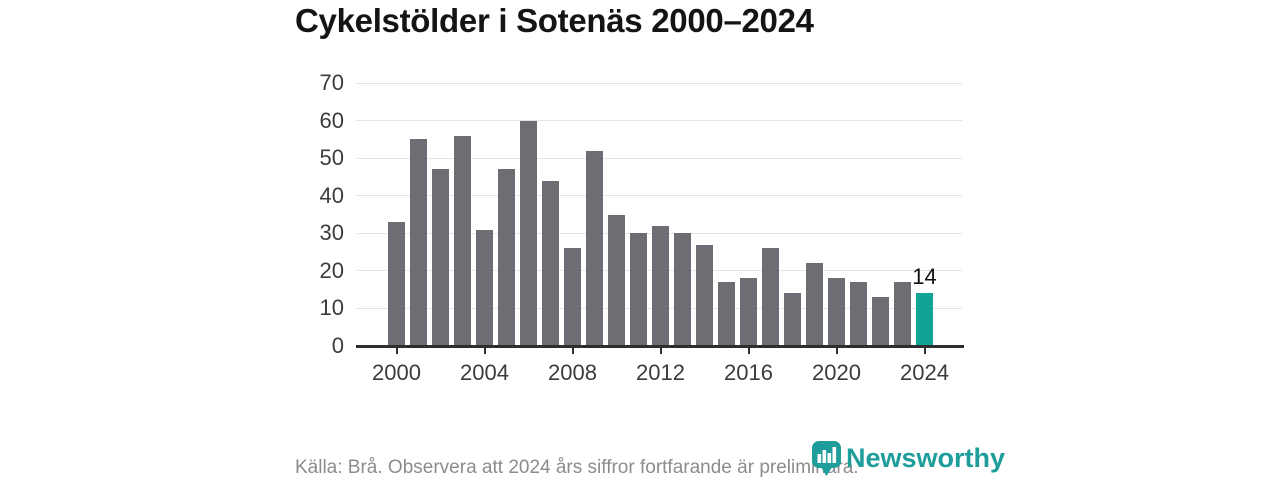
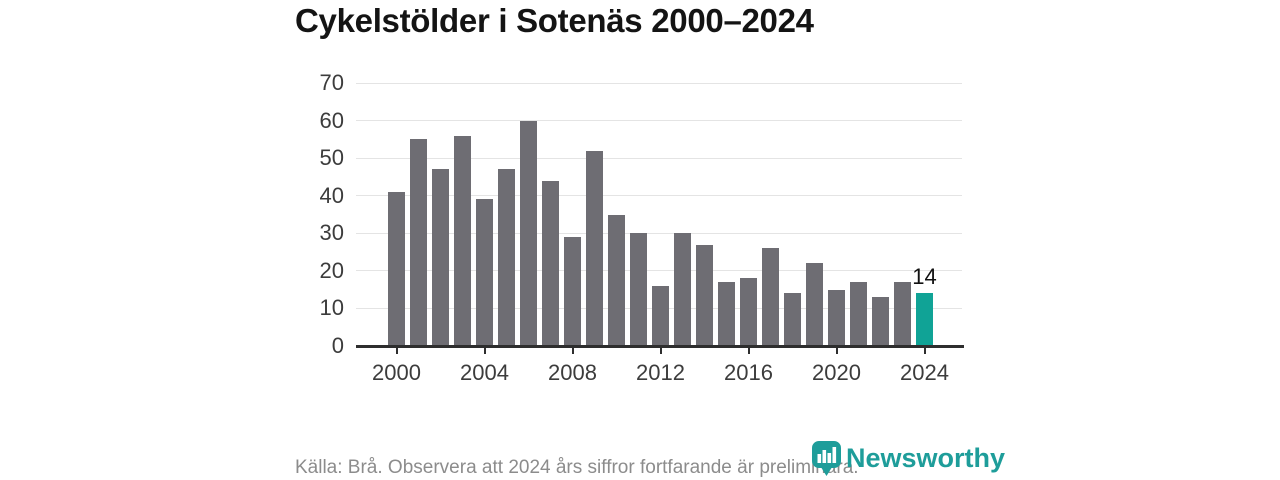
2000: 33 -> 41
2004: 31 -> 39
2008: 26 -> 29
2012: 32 -> 16
2020: 18 -> 15
